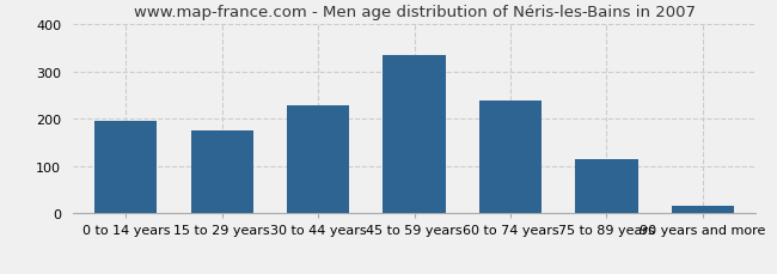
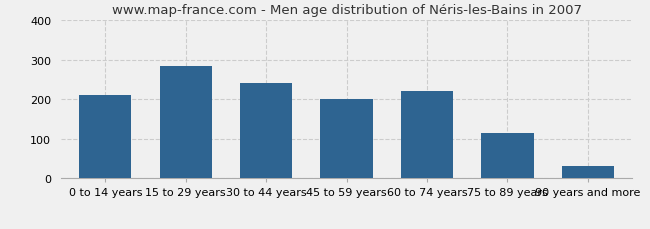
0 to 14 years: 195 -> 210
15 to 29 years: 175 -> 285
30 to 44 years: 227 -> 240
45 to 59 years: 335 -> 200
60 to 74 years: 238 -> 220
90 years and more: 15 -> 30
